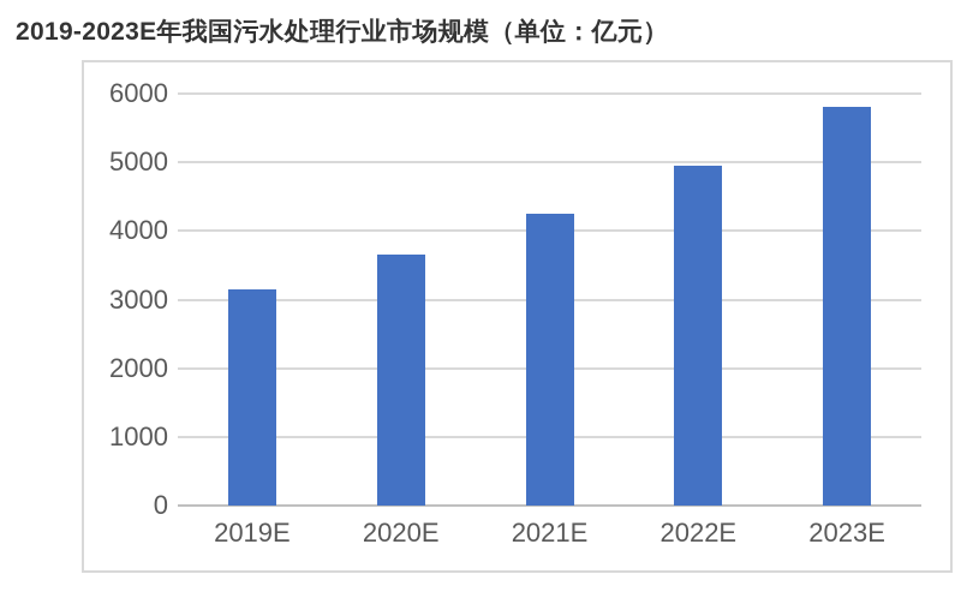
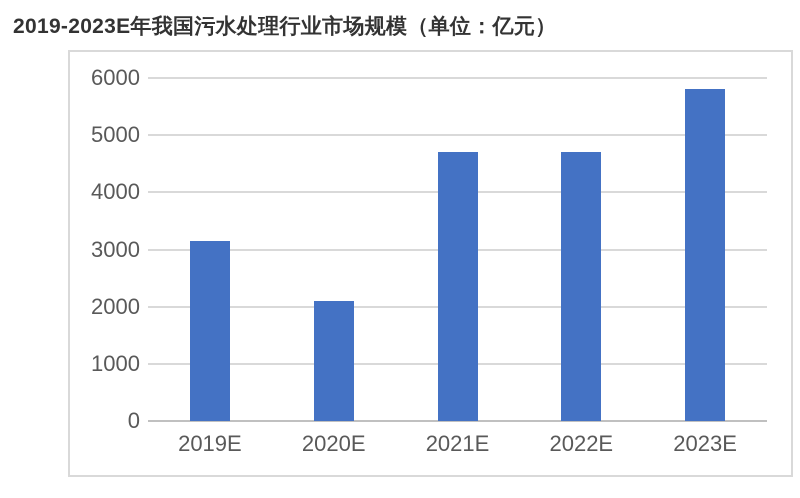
2020E: 3600 -> 2100
2021E: 4200 -> 4700
2022E: 5000 -> 4700
